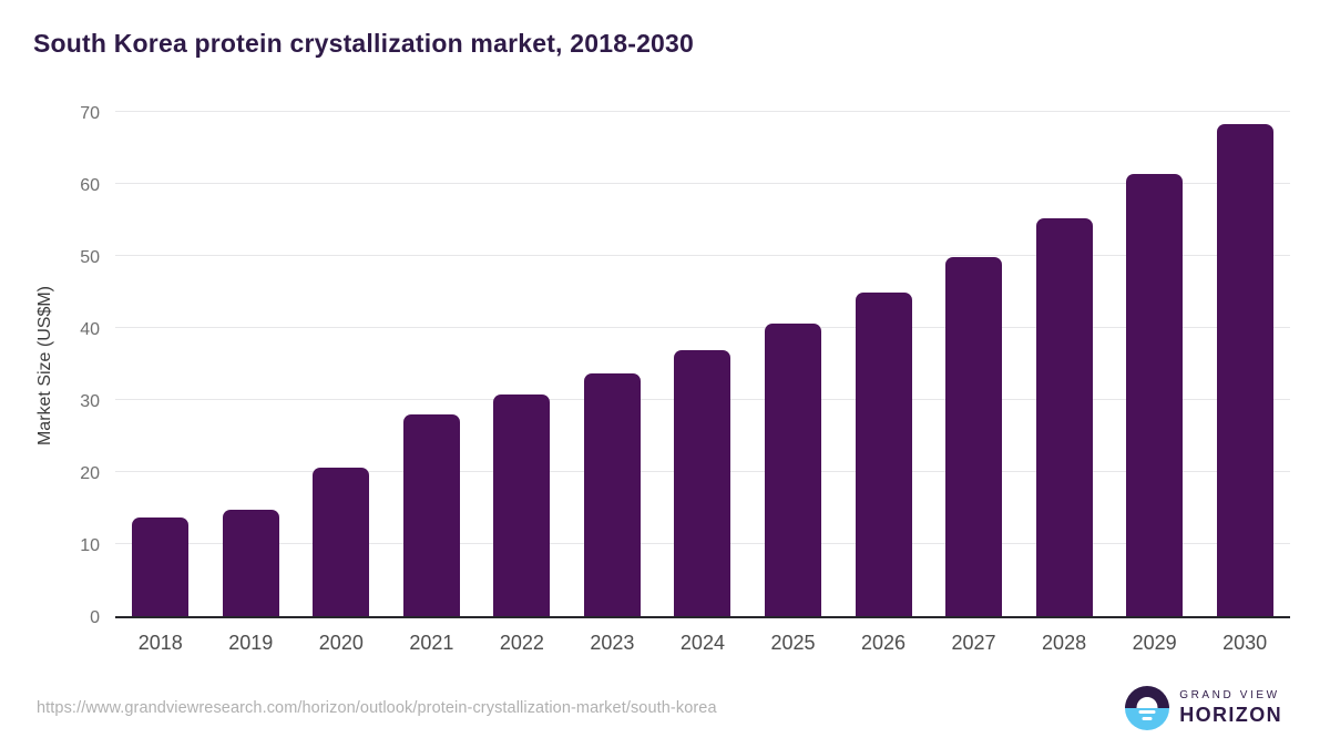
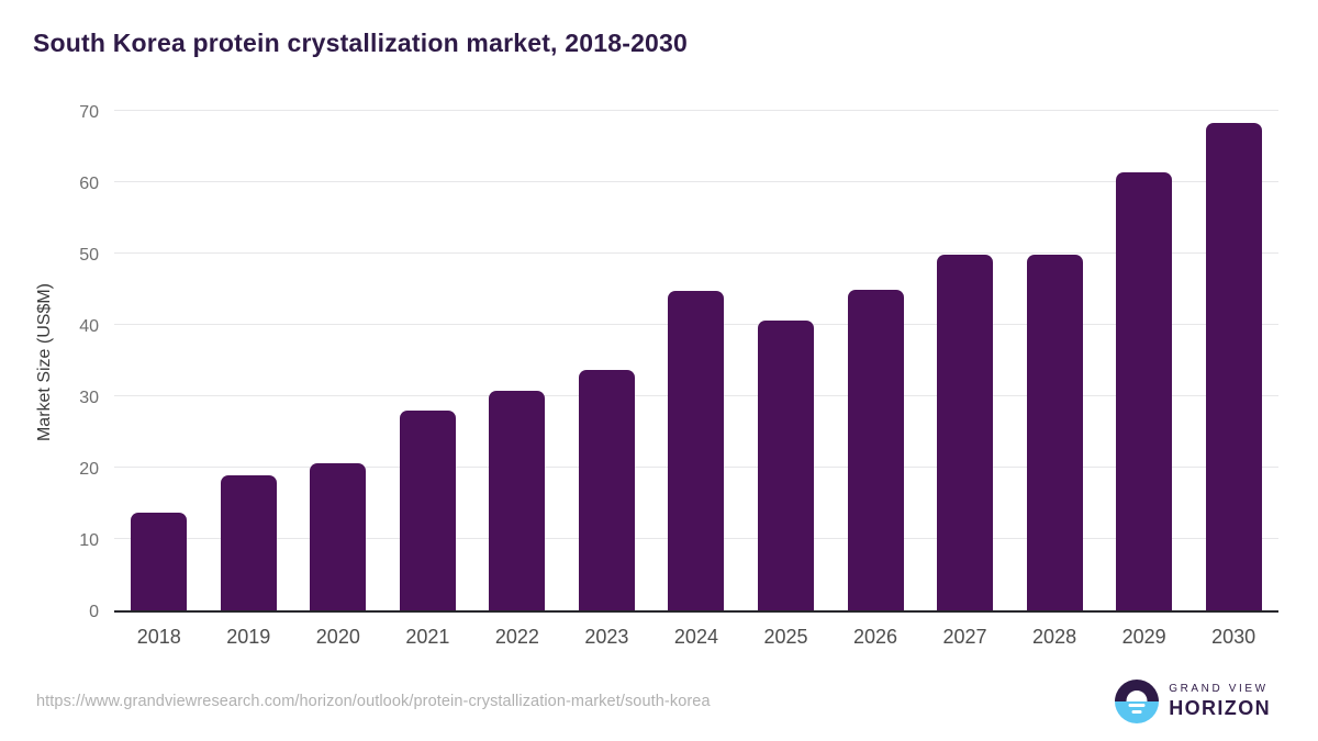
2019: 15 -> 19
2024: 37 -> 45
2028: 55 -> 50
